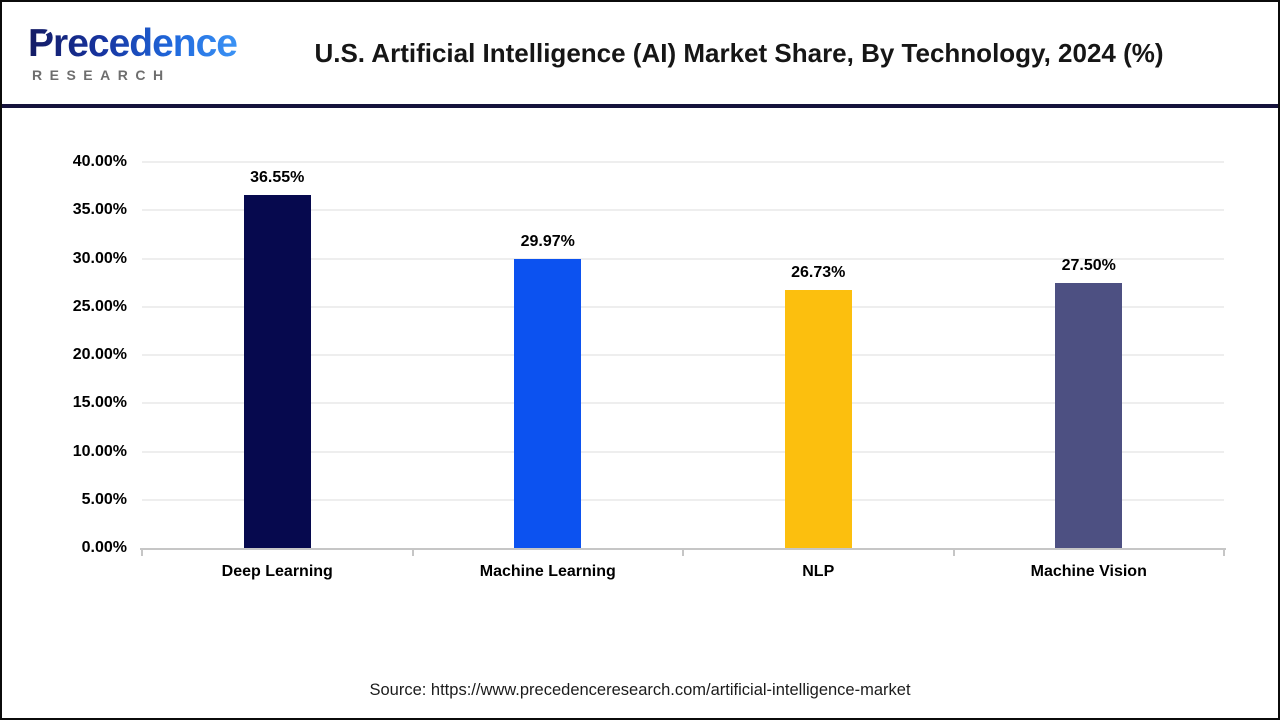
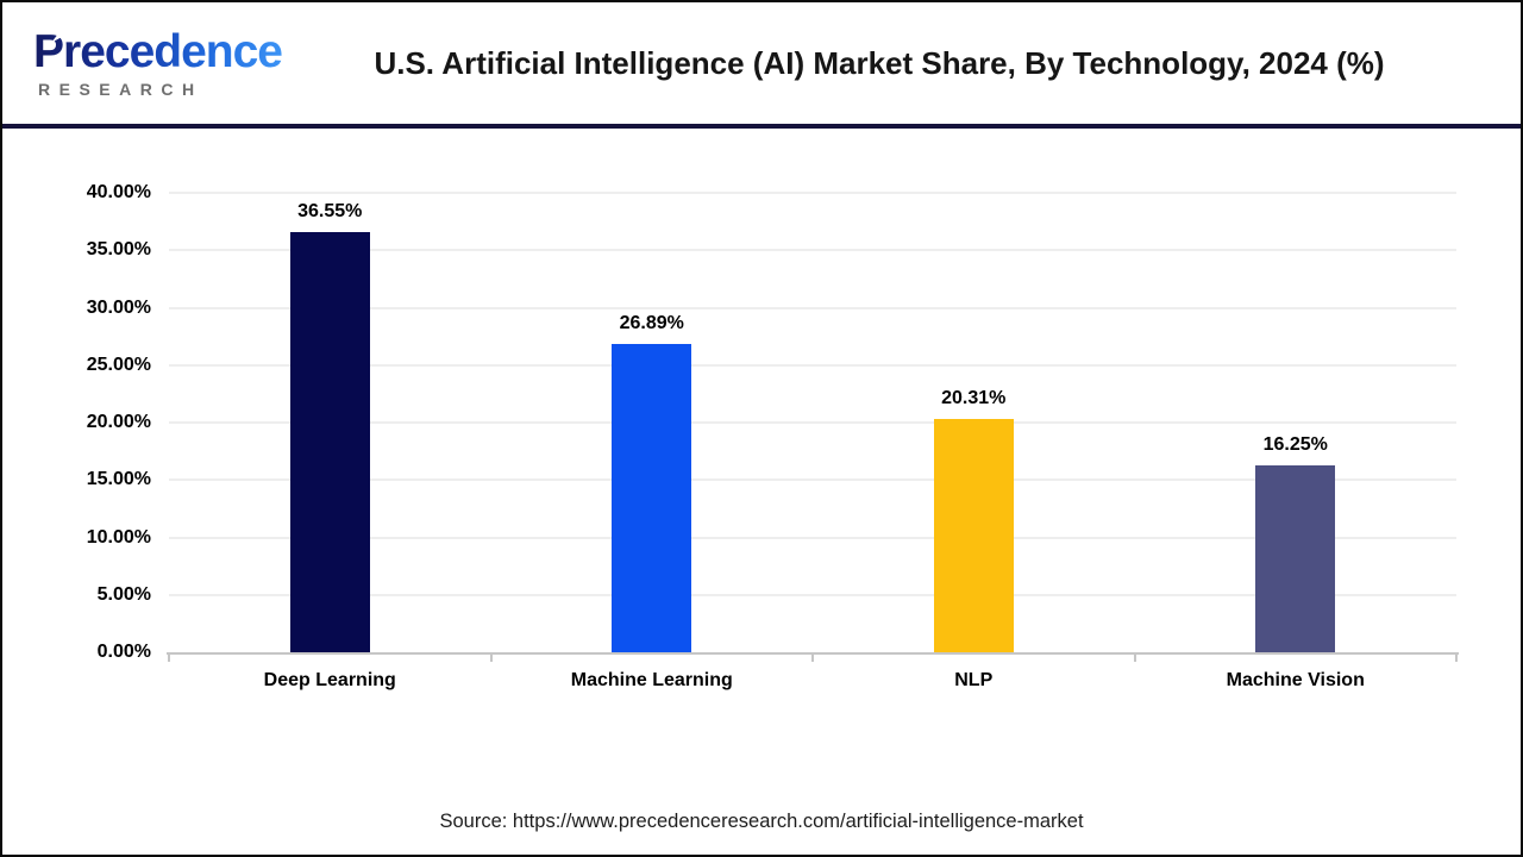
Machine Learning: 29.97% -> 26.89%
NLP: 26.73% -> 20.31%
Machine Vision: 27.50% -> 16.25%
